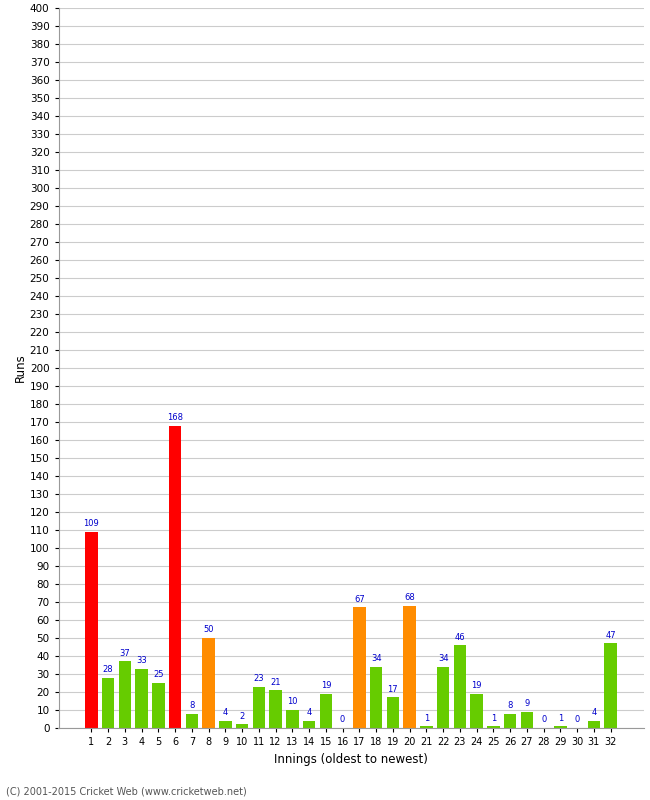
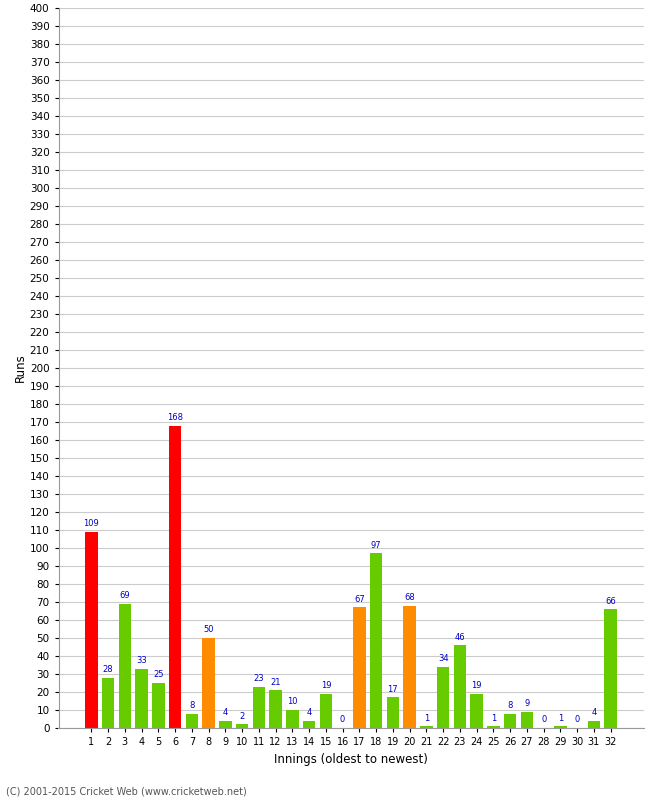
3: 37 -> 69
18: 34 -> 97
32: 47 -> 66
